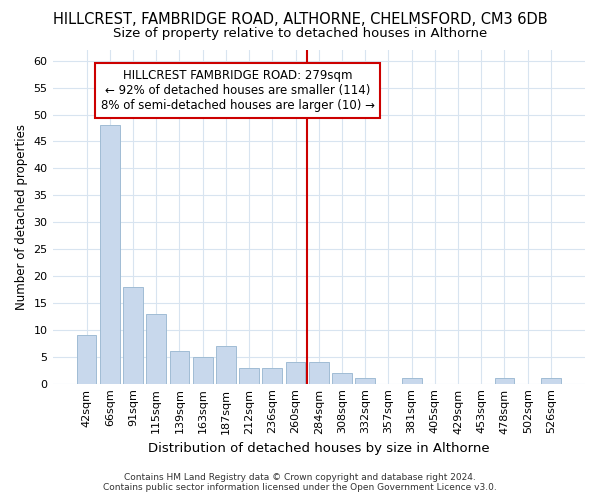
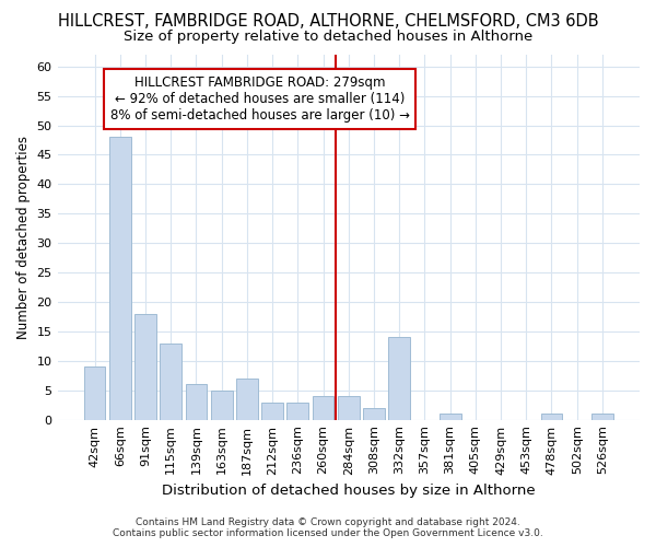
332sqm: 1 -> 14
